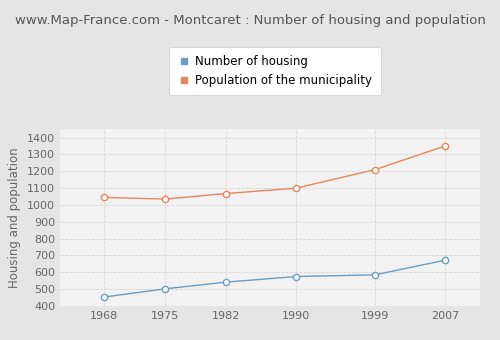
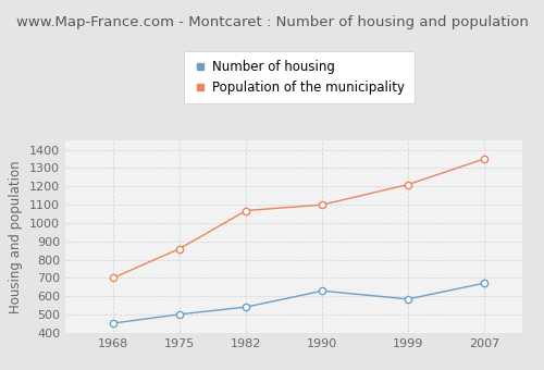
Population of the municipality/1968: 1040 -> 700
Population of the municipality/1975: 1040 -> 860
Number of housing/1990: 580 -> 630
